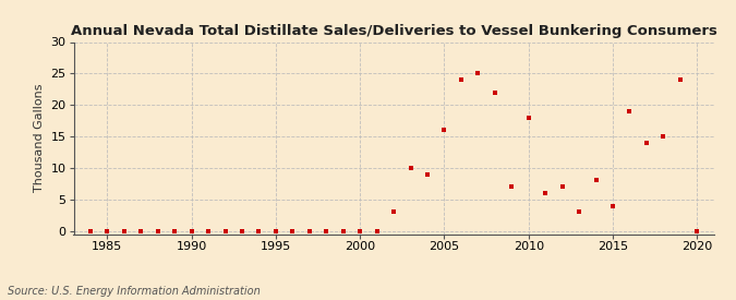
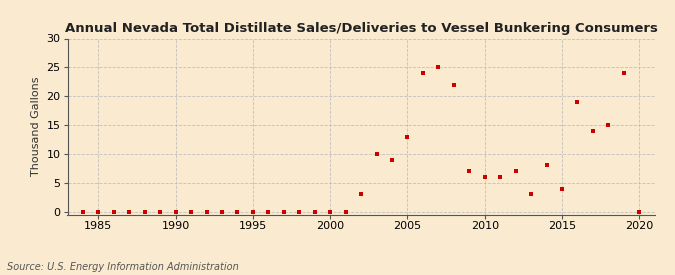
2005: 16 -> 13
2010: 18 -> 6
